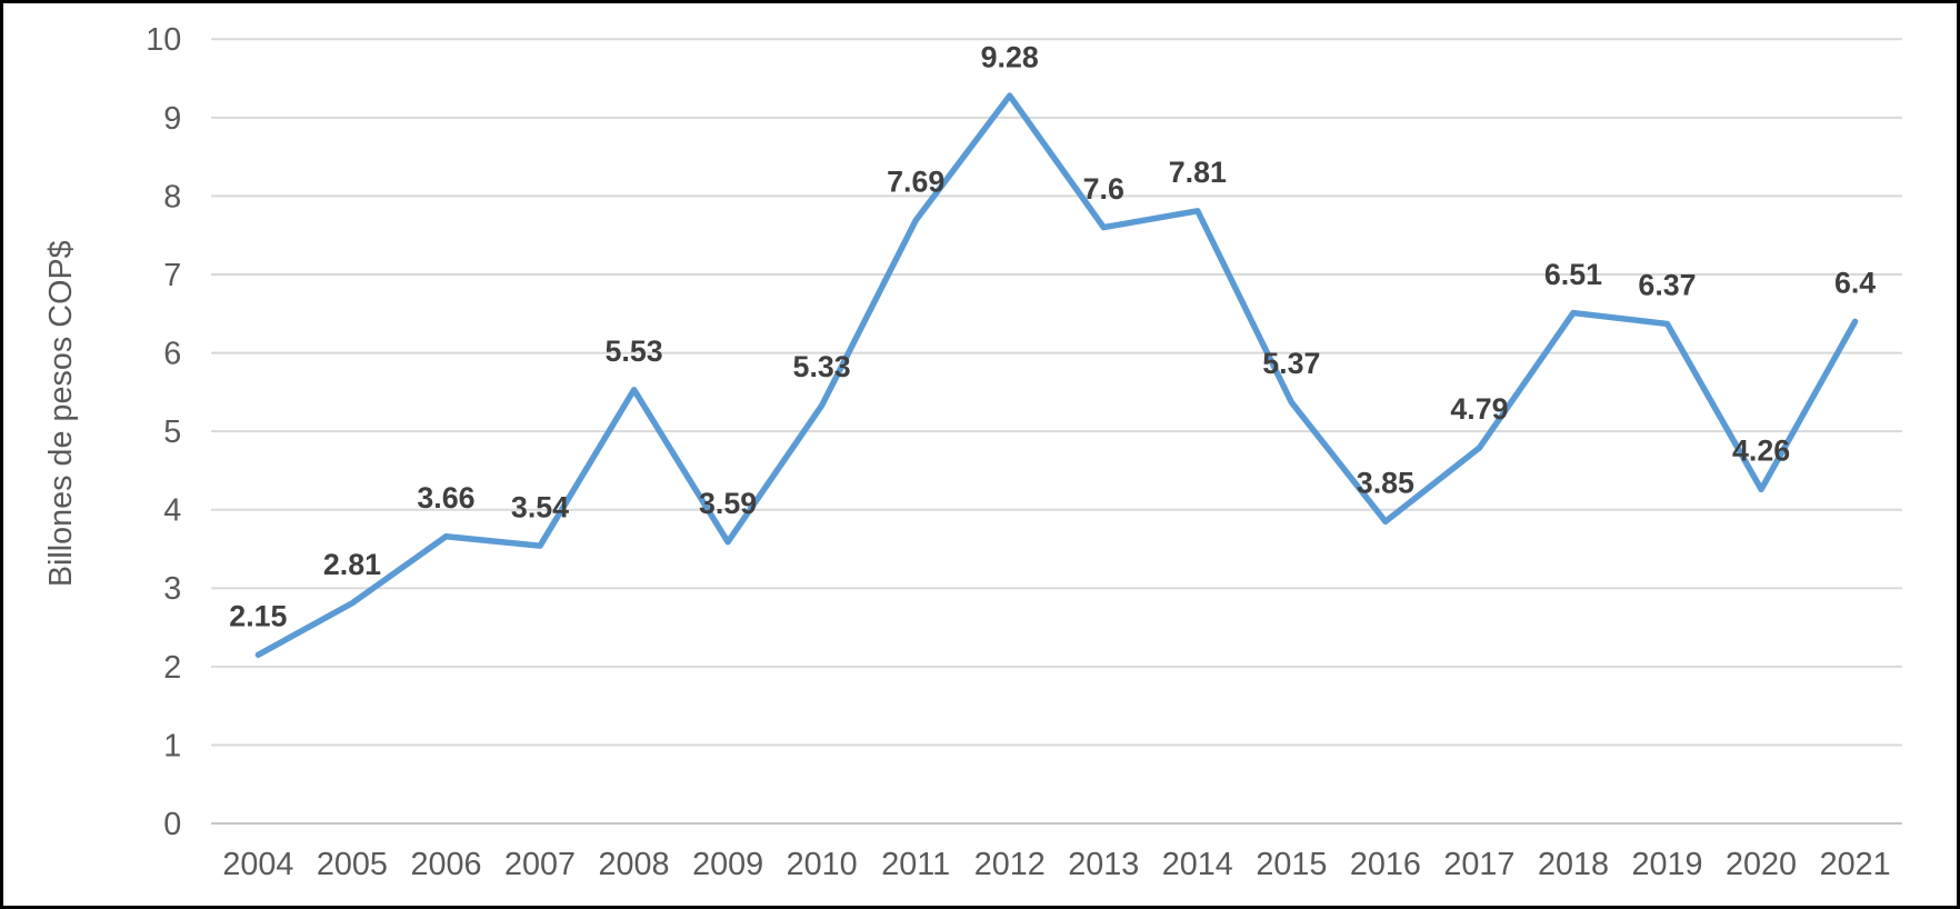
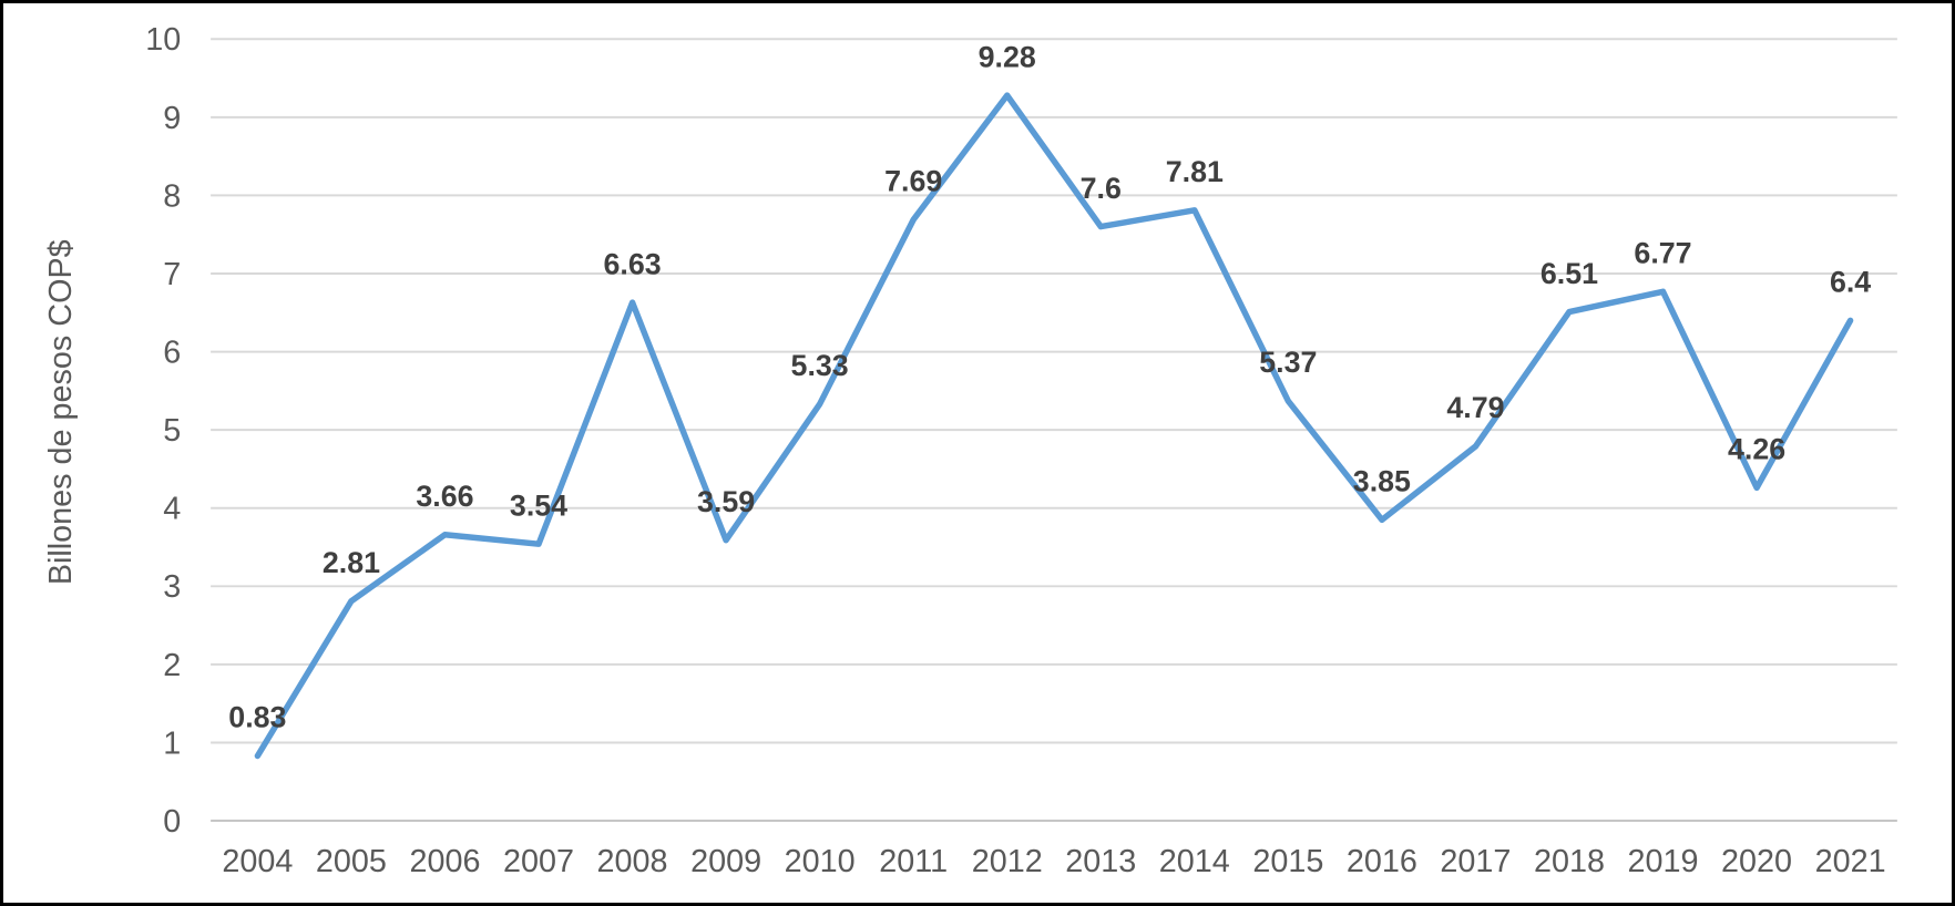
2004: 2.15 -> 0.83
2008: 5.53 -> 6.63
2019: 6.37 -> 6.77
